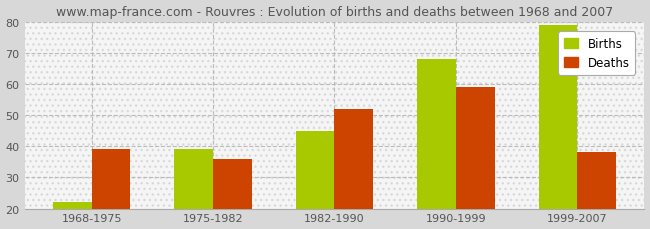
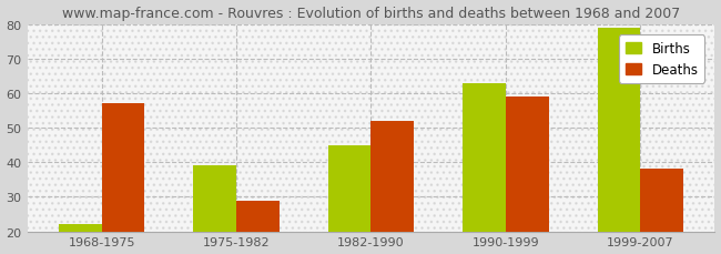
Deaths/1968-1975: 39 -> 57
Deaths/1975-1982: 36 -> 29
Births/1990-1999: 68 -> 63
